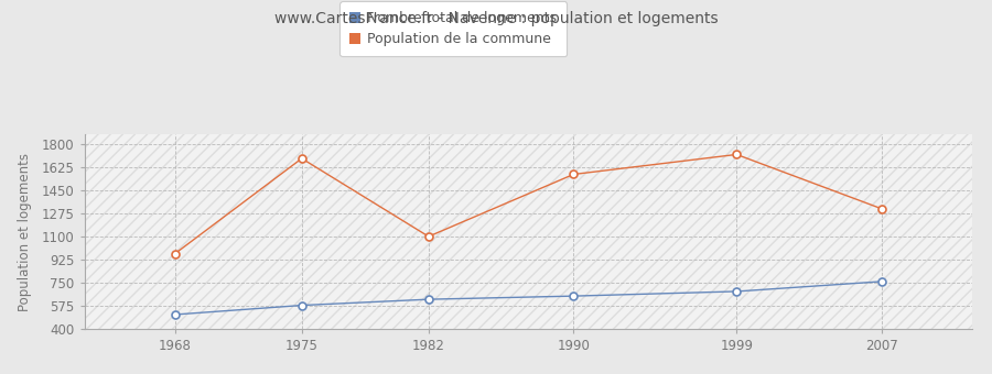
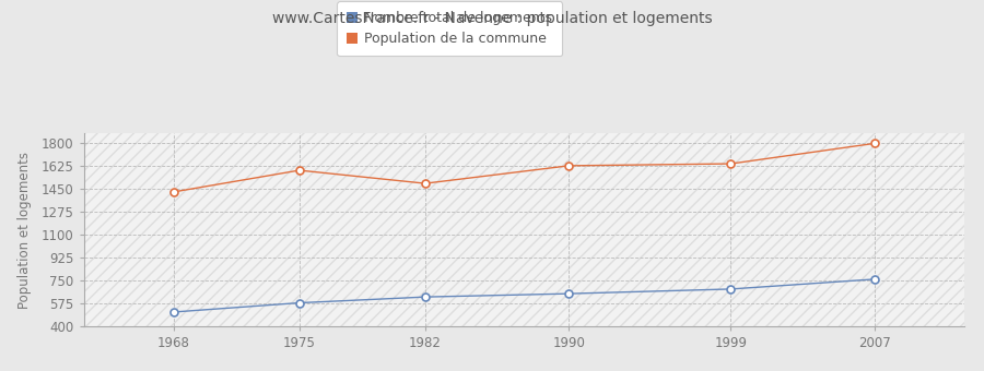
Population de la commune/1968: 970 -> 1420
Population de la commune/1975: 1690 -> 1590
Population de la commune/1982: 1100 -> 1490
Population de la commune/1990: 1570 -> 1620
Population de la commune/1999: 1720 -> 1640
Population de la commune/2007: 1310 -> 1800
